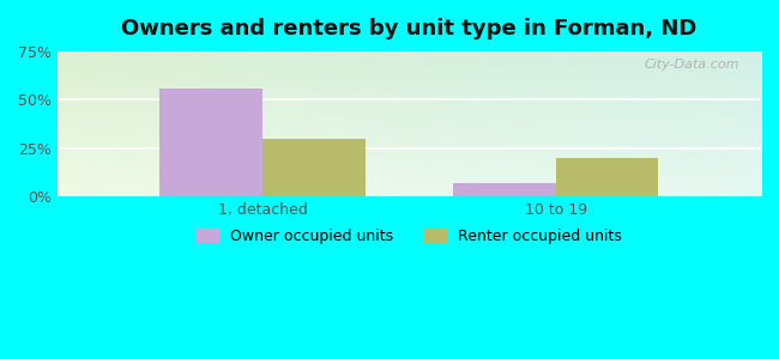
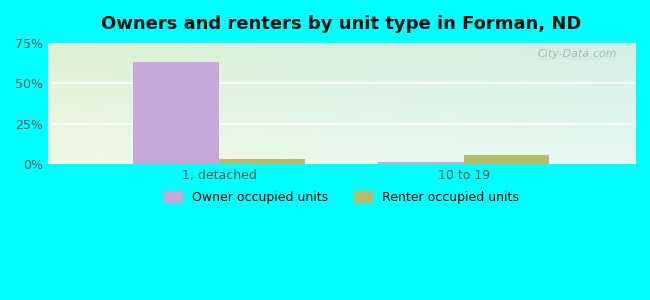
Owner occupied units/1, detached: 56% -> 63%
Renter occupied units/1, detached: 30% -> 4%
Owner occupied units/10 to 19: 7% -> 2%
Renter occupied units/10 to 19: 20% -> 6%
